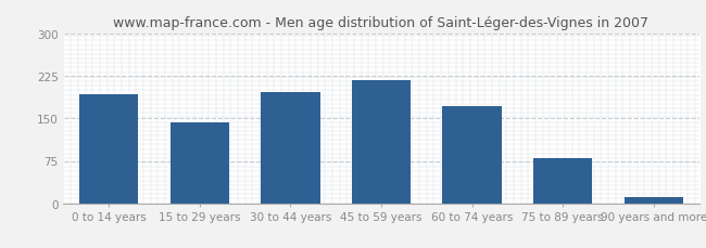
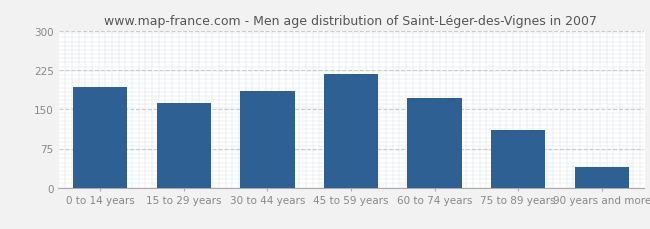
15 to 29 years: 143 -> 162
30 to 44 years: 197 -> 186
75 to 89 years: 80 -> 110
90 years and more: 10 -> 40
